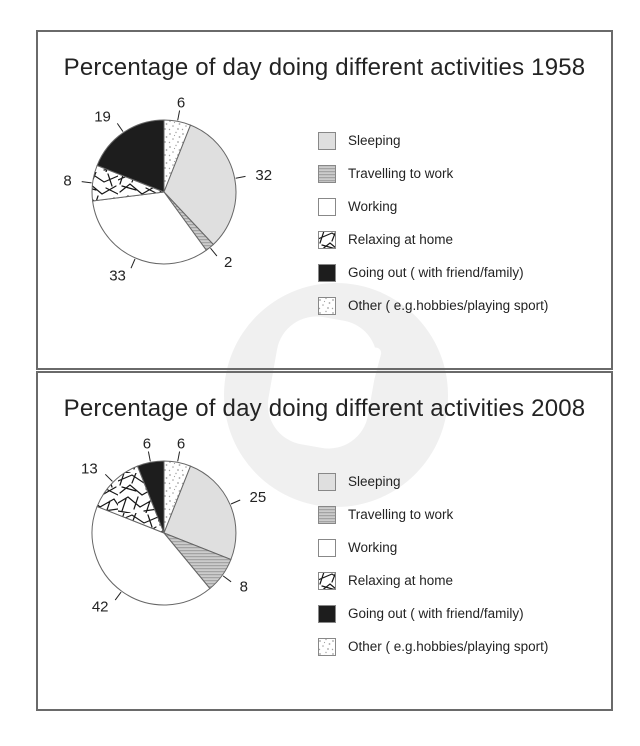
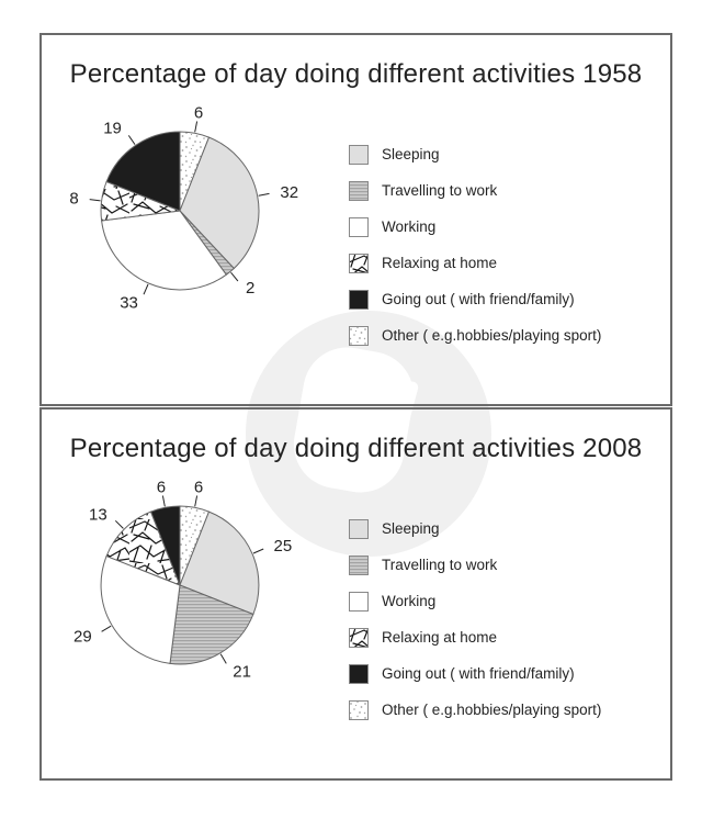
Percentage of day doing different activities 2008/Travelling to work: 8 -> 21
Percentage of day doing different activities 2008/Working: 42 -> 29
